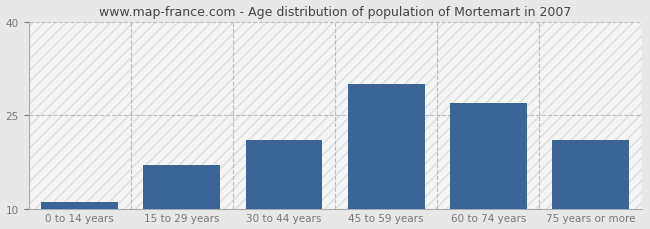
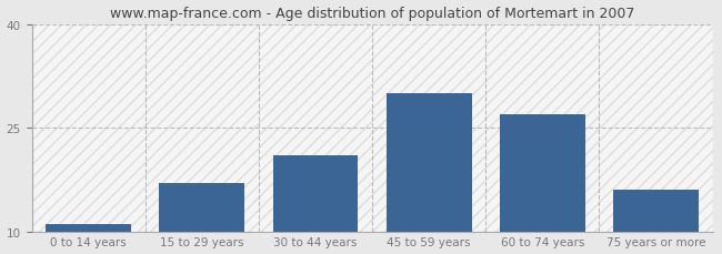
75 years or more: 21 -> 16
